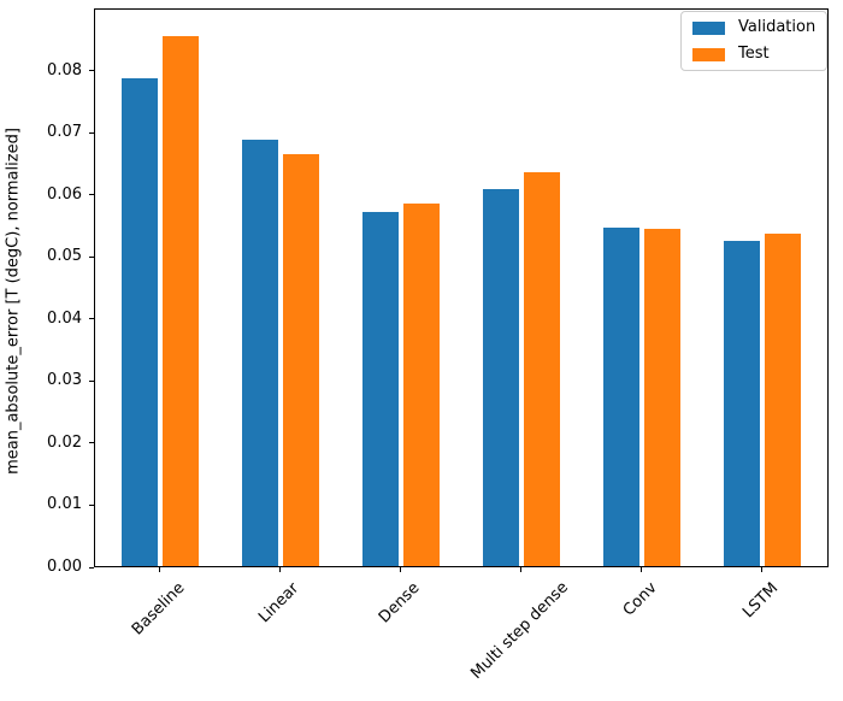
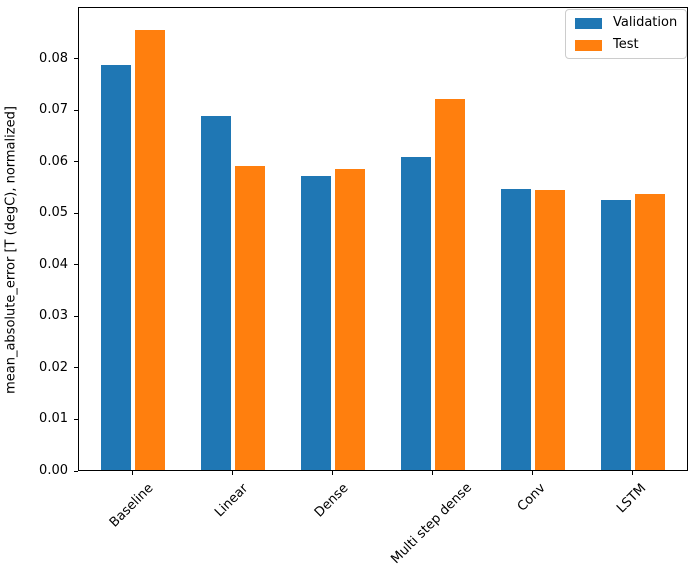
Test/Linear: 0.066 -> 0.059
Test/Multi step dense: 0.064 -> 0.072
